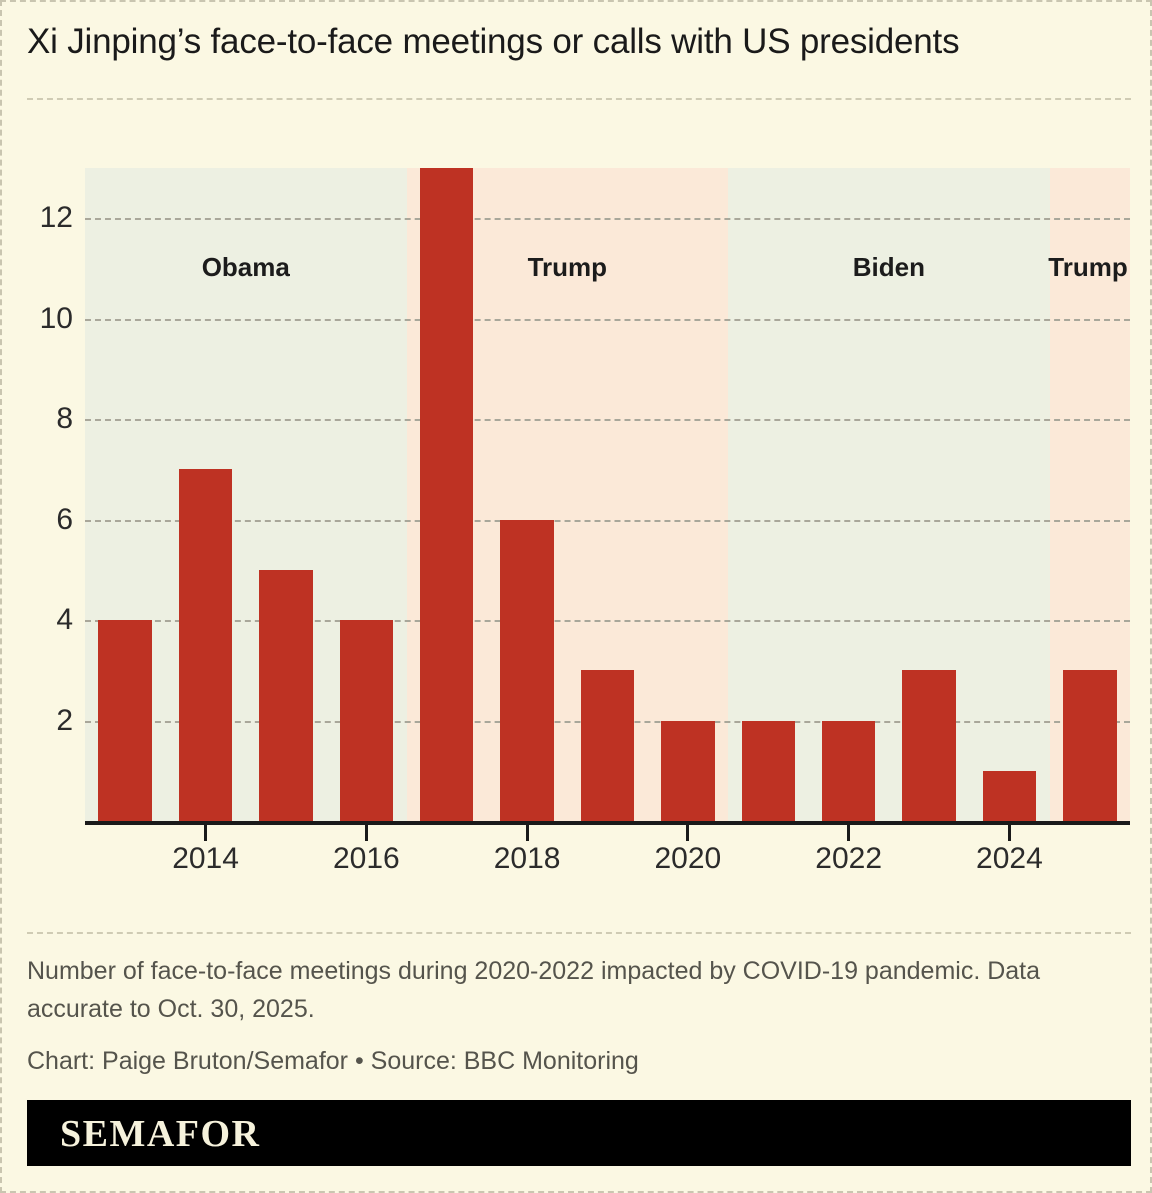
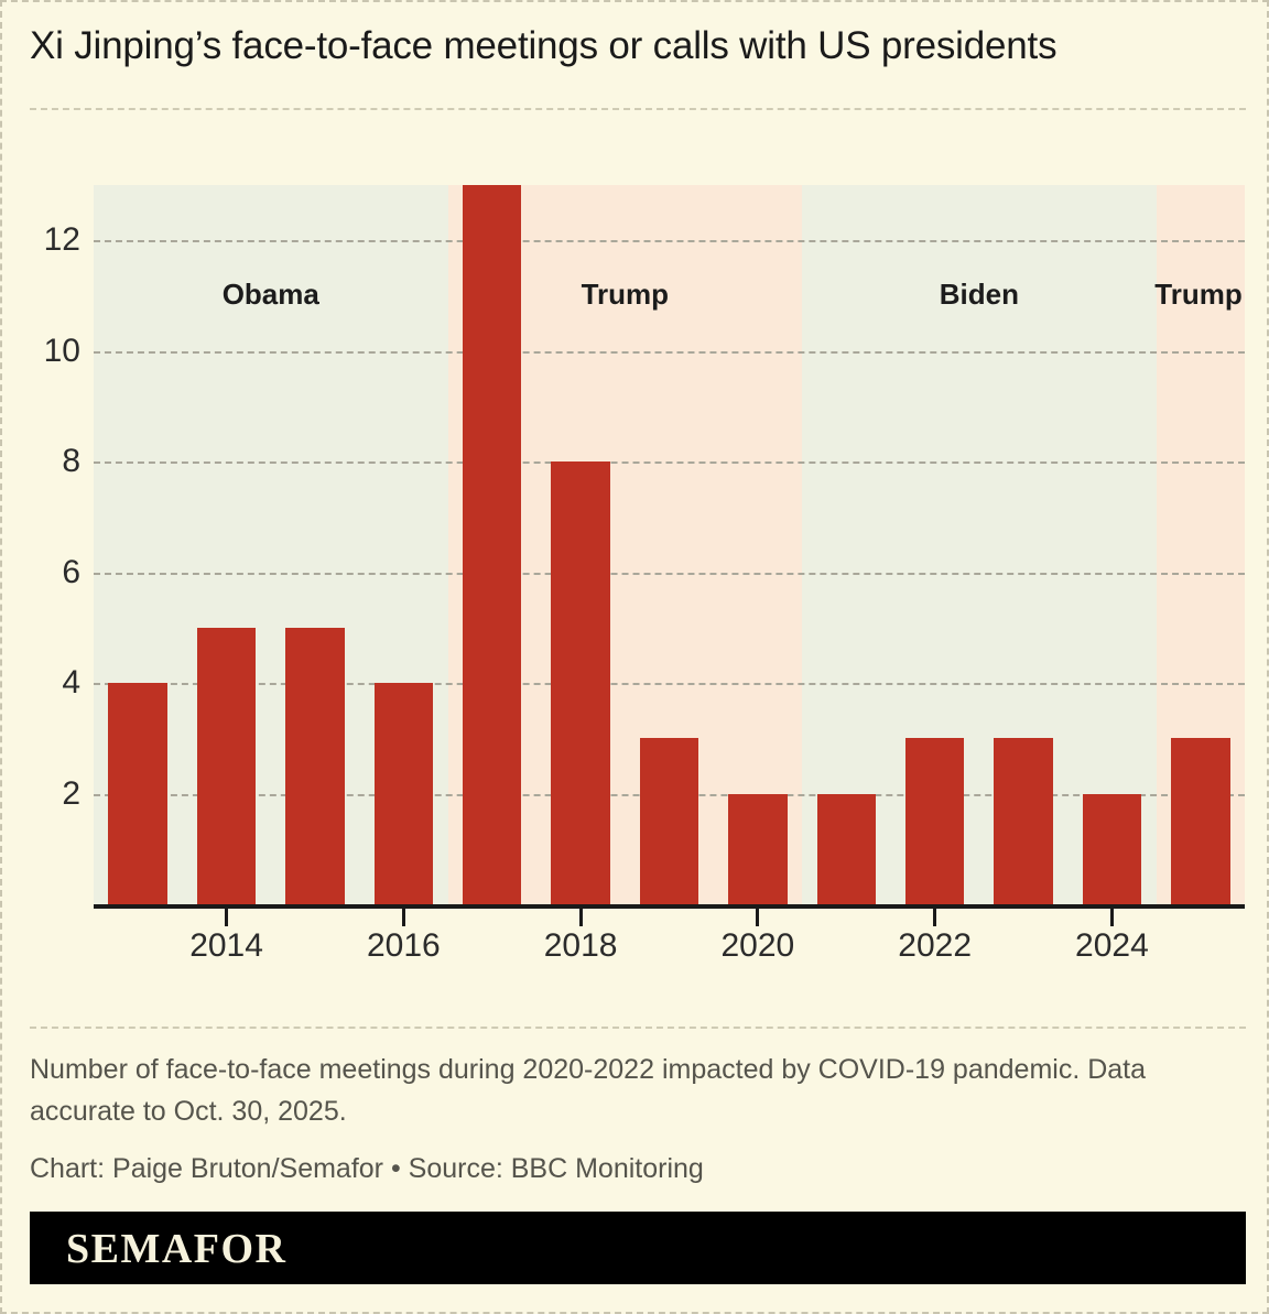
2014: 7 -> 5
2018: 6 -> 8
2022: 2 -> 3
2024: 1 -> 2
